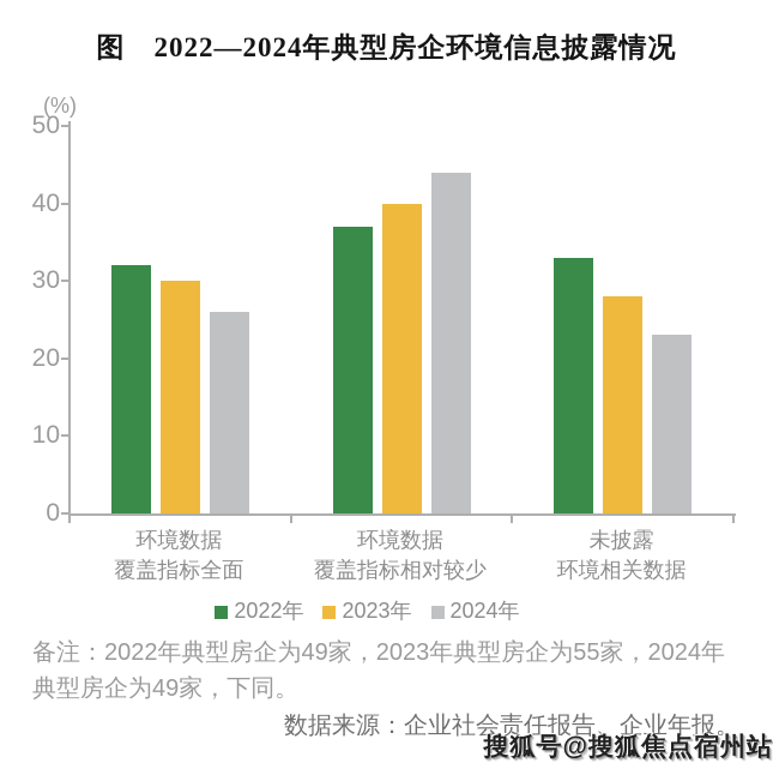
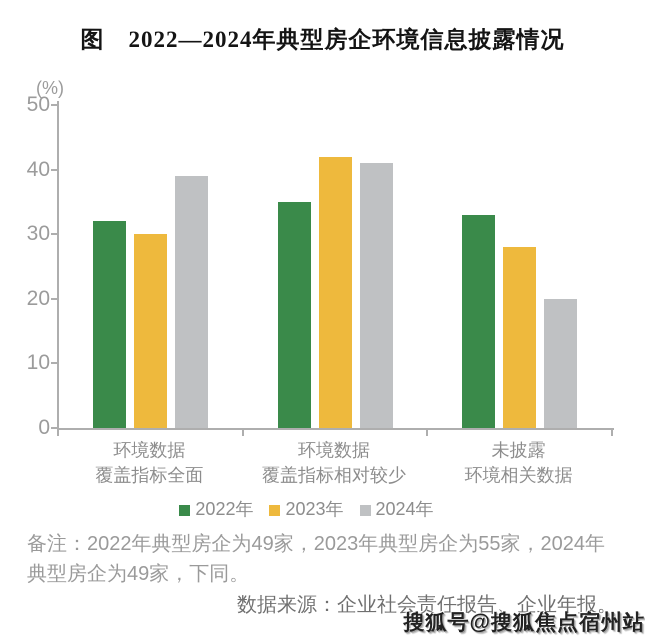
2024年/环境数据 覆盖指标全面: 26 -> 39
2022年/环境数据 覆盖指标相对较少: 37 -> 35
2023年/环境数据 覆盖指标相对较少: 40 -> 42
2024年/环境数据 覆盖指标相对较少: 44 -> 41
2024年/未披露 环境相关数据: 23 -> 20
